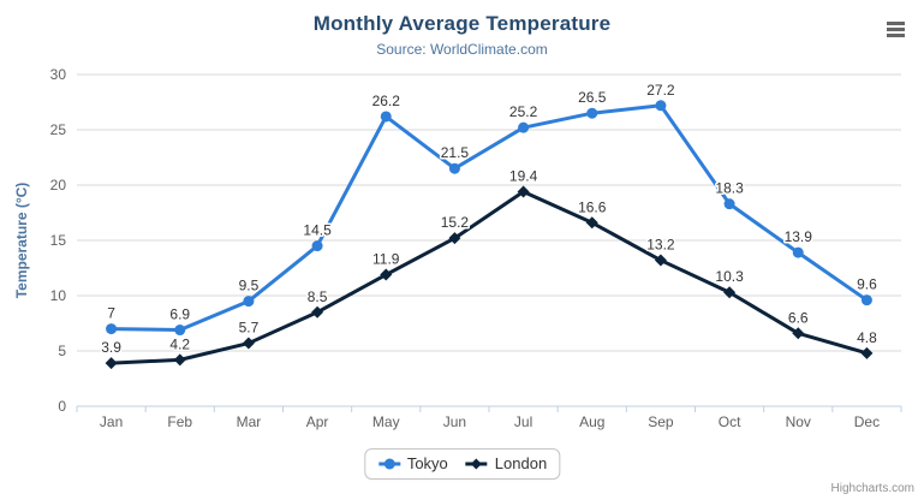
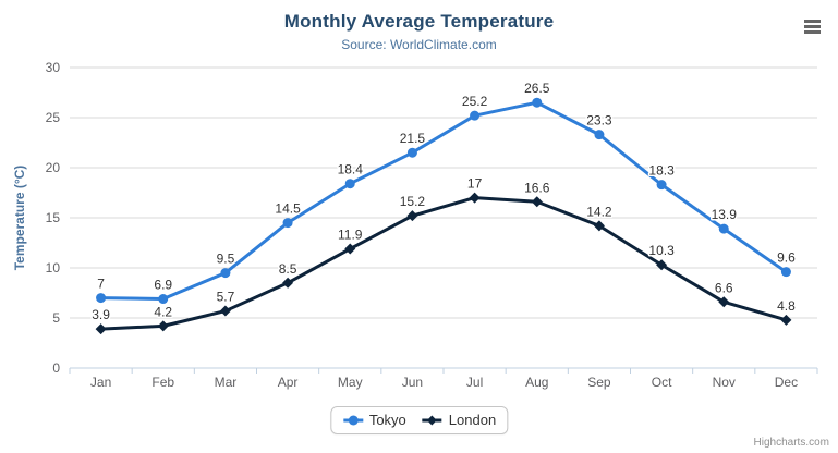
Tokyo/May: 26.2 -> 18.4
London/Jul: 19.4 -> 17
Tokyo/Sep: 27.2 -> 23.3
London/Sep: 13.2 -> 14.2
